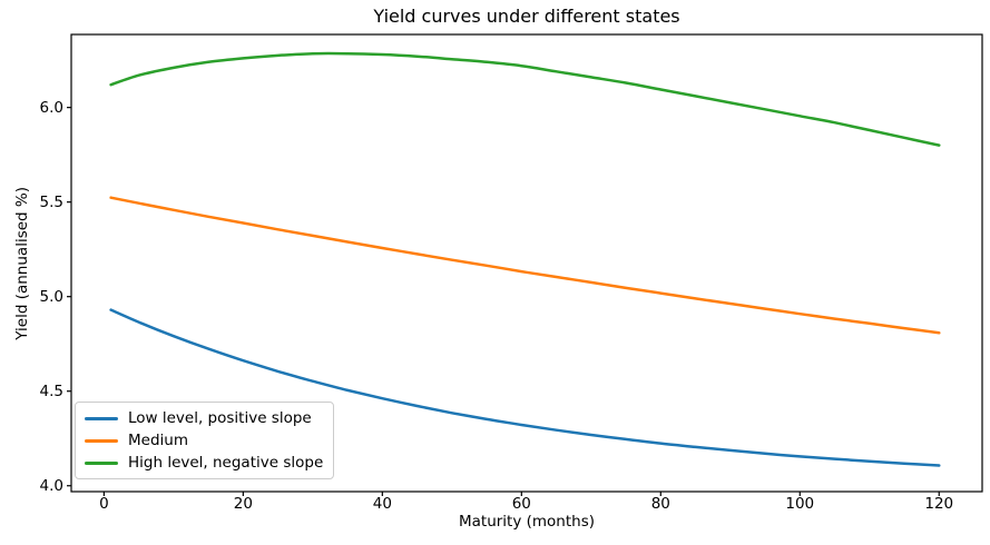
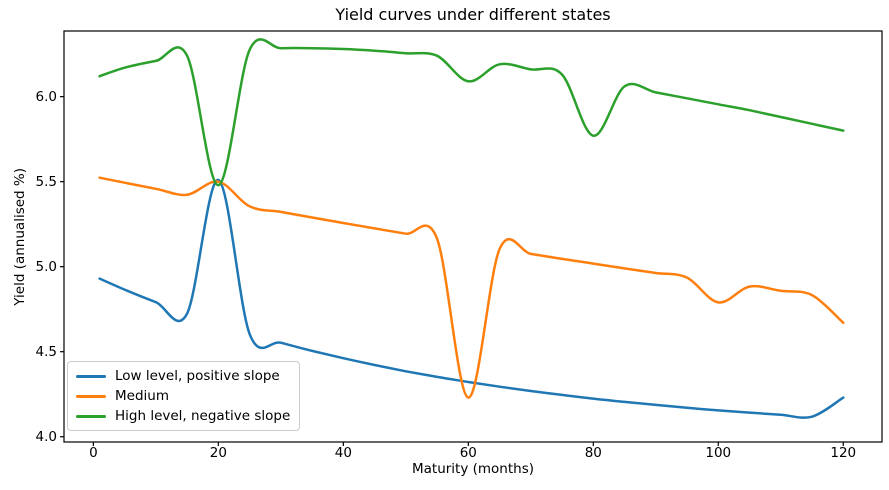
Low level, positive slope/20: 4.66 -> 5.51
Medium/20: 5.39 -> 5.50
High level, negative slope/20: 6.26 -> 5.48
Medium/60: 5.13 -> 4.23
High level, negative slope/60: 6.22 -> 6.09
High level, negative slope/80: 6.09 -> 5.77
Medium/100: 4.91 -> 4.79
Low level, positive slope/120: 4.11 -> 4.23
Medium/120: 4.81 -> 4.67
